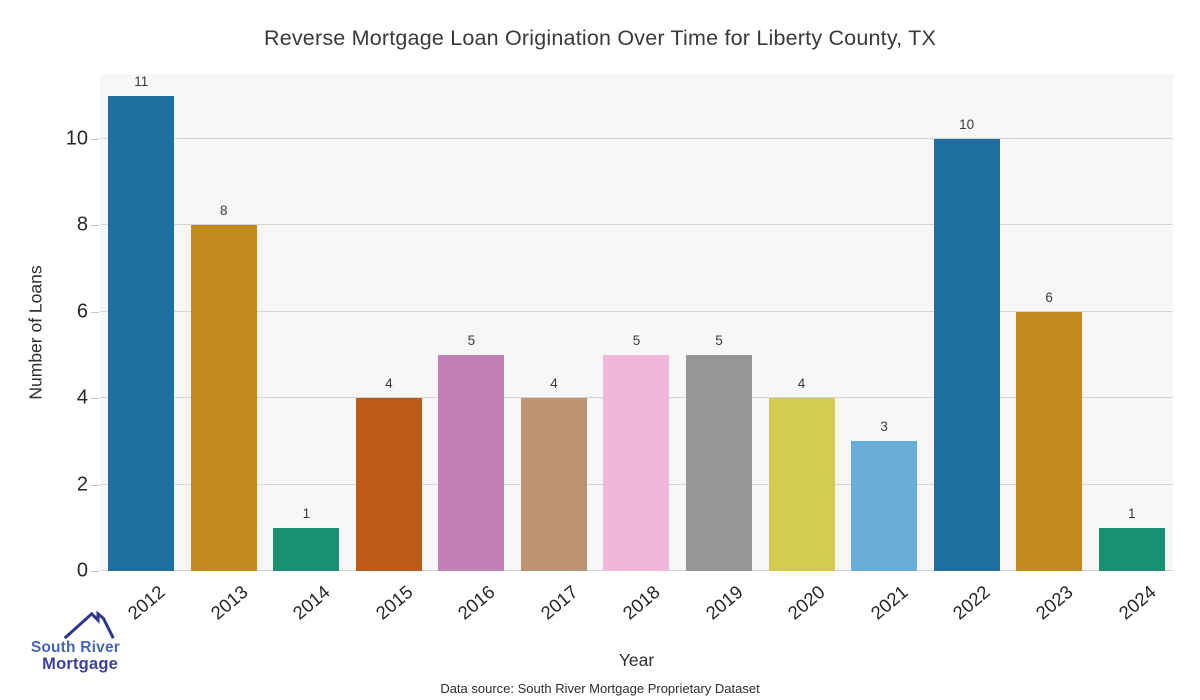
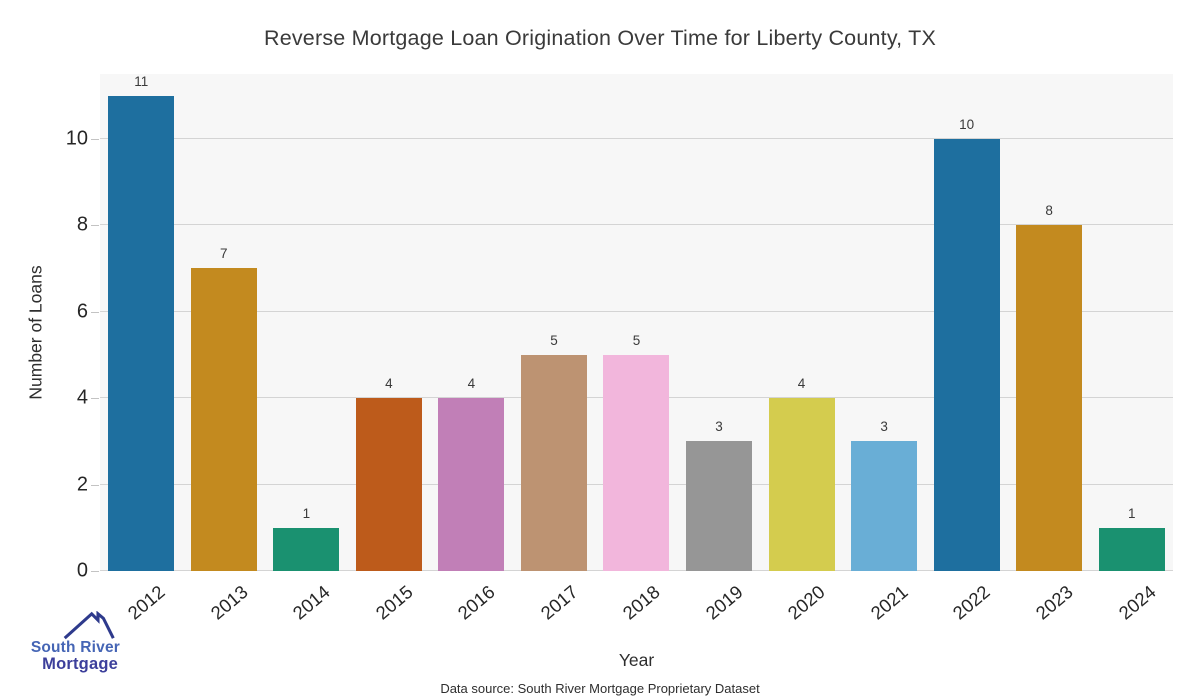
2013: 8 -> 7
2016: 5 -> 4
2017: 4 -> 5
2019: 5 -> 3
2023: 6 -> 8
